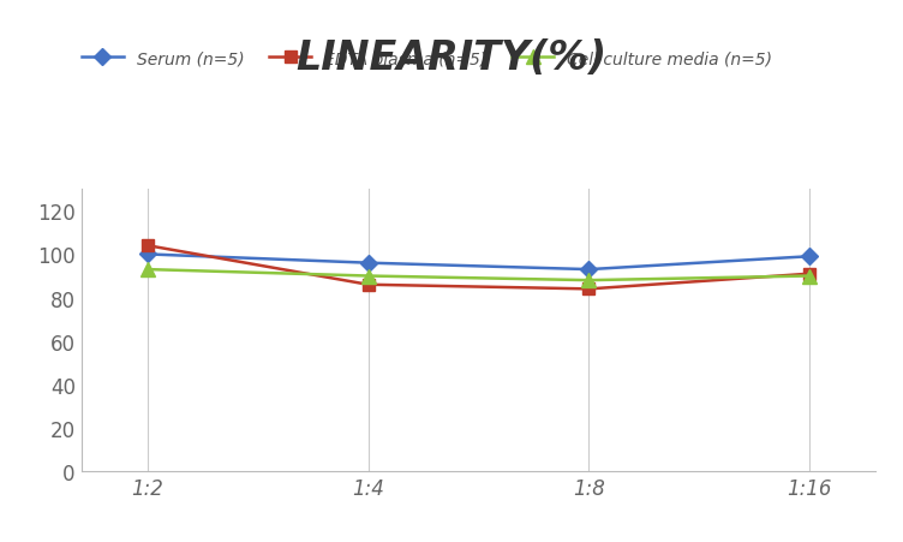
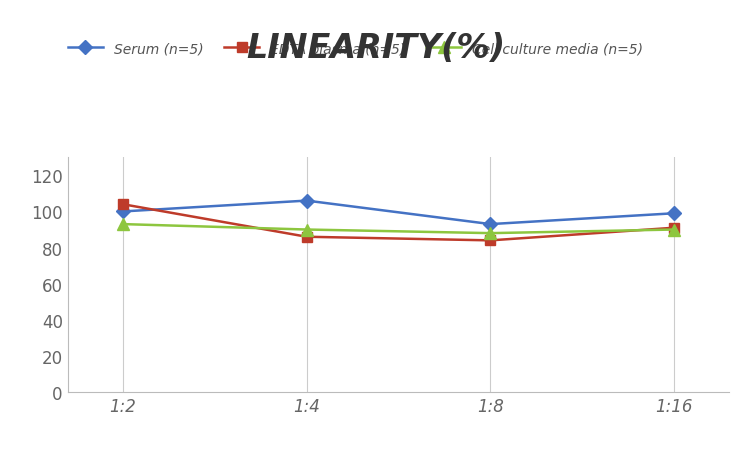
Serum (n=5)/1:4: 96 -> 106
